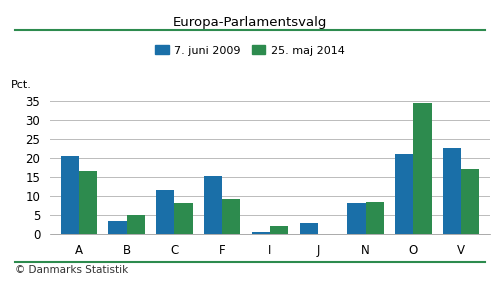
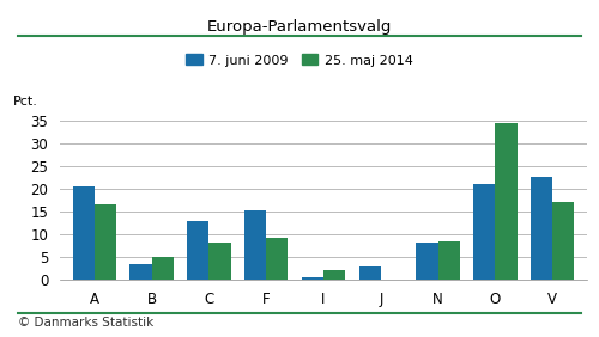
7. juni 2009/C: 11.5 -> 12.9
